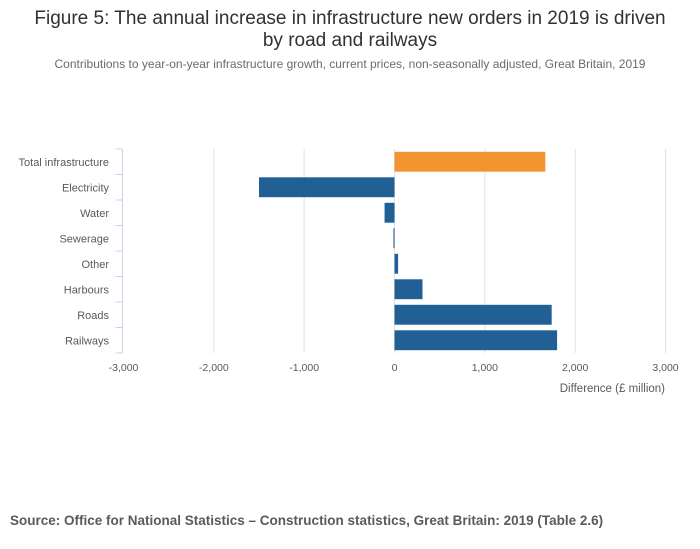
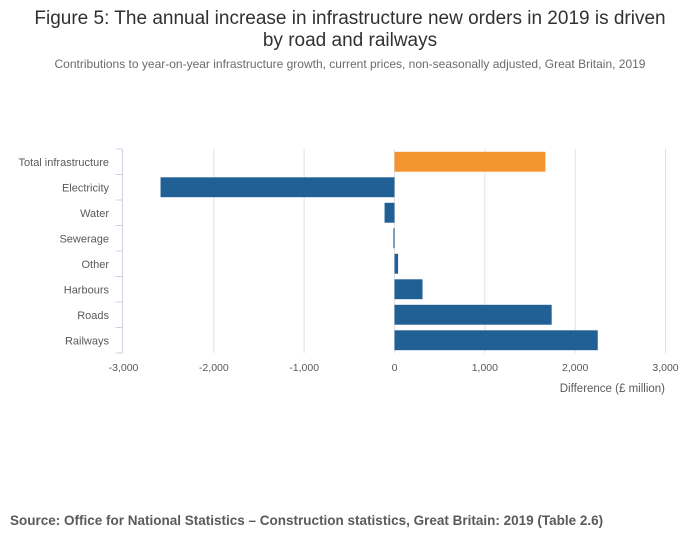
Electricity: -1500 -> -2600
Railways: 1800 -> 2200
